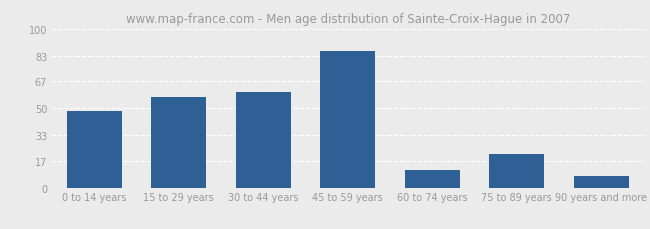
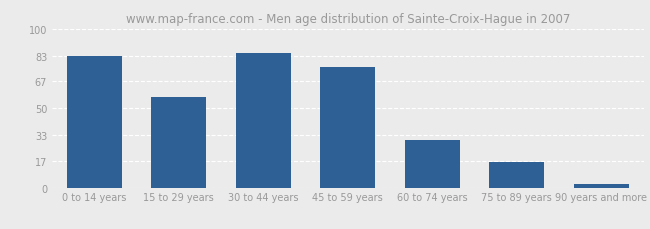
0 to 14 years: 48 -> 83
30 to 44 years: 60 -> 85
45 to 59 years: 86 -> 76
60 to 74 years: 11 -> 30
75 to 89 years: 21 -> 16
90 years and more: 7 -> 2
